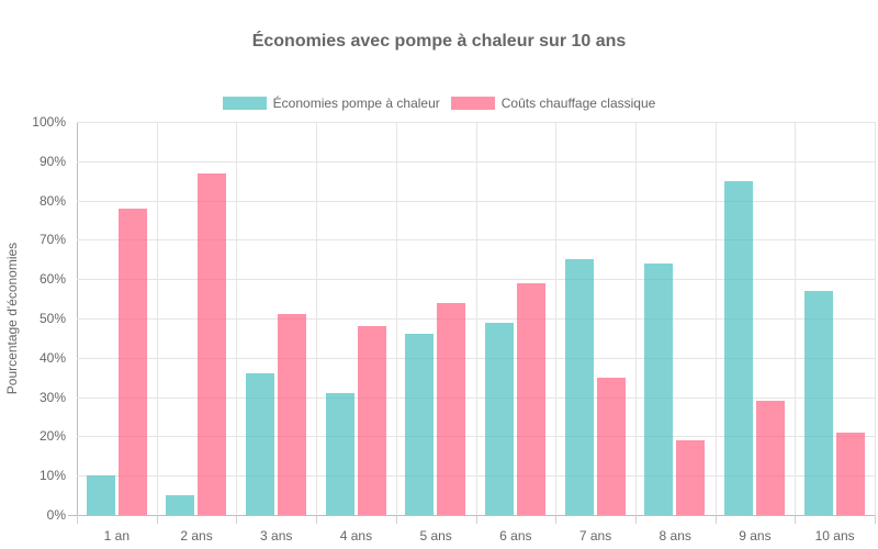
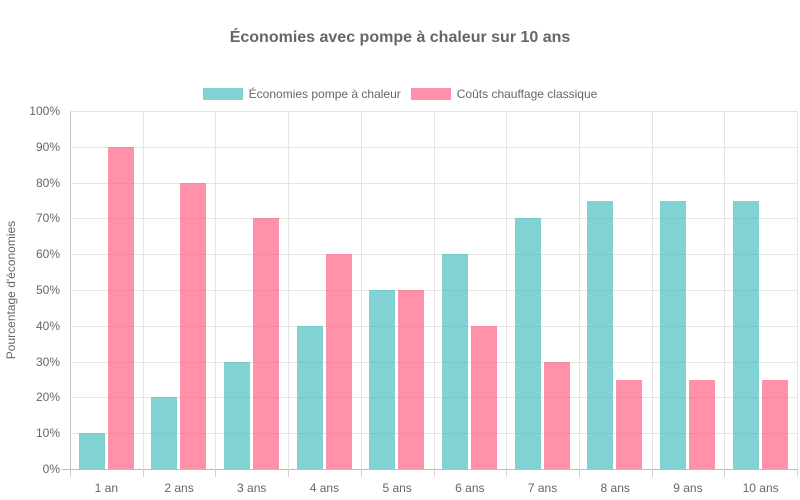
Coûts chauffage classique/1 an: 78% -> 90%
Économies pompe à chaleur/2 ans: 5% -> 20%
Coûts chauffage classique/2 ans: 87% -> 80%
Économies pompe à chaleur/3 ans: 36% -> 30%
Coûts chauffage classique/3 ans: 51% -> 70%
Économies pompe à chaleur/4 ans: 31% -> 40%
Coûts chauffage classique/4 ans: 48% -> 60%
Économies pompe à chaleur/5 ans: 46% -> 50%
Coûts chauffage classique/5 ans: 54% -> 50%
Économies pompe à chaleur/6 ans: 49% -> 60%
Coûts chauffage classique/6 ans: 59% -> 40%
Économies pompe à chaleur/7 ans: 65% -> 70%
Coûts chauffage classique/7 ans: 35% -> 30%
Économies pompe à chaleur/8 ans: 64% -> 75%
Coûts chauffage classique/8 ans: 19% -> 25%
Économies pompe à chaleur/9 ans: 85% -> 75%
Coûts chauffage classique/9 ans: 29% -> 25%
Économies pompe à chaleur/10 ans: 57% -> 75%
Coûts chauffage classique/10 ans: 21% -> 25%
